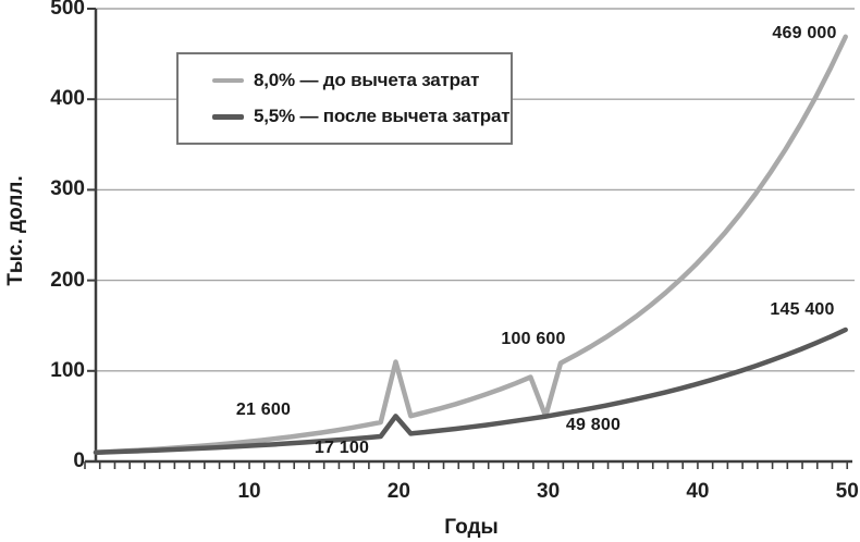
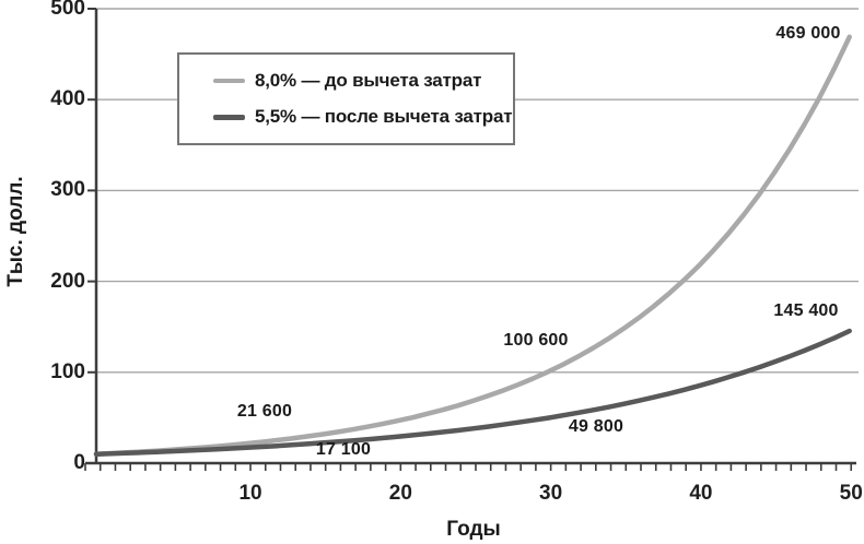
8,0% — до вычета затрат/20: 110 -> 50
5,5% — после вычета затрат/20: 50 -> 30
8,0% — до вычета затрат/30: 50 -> 100
